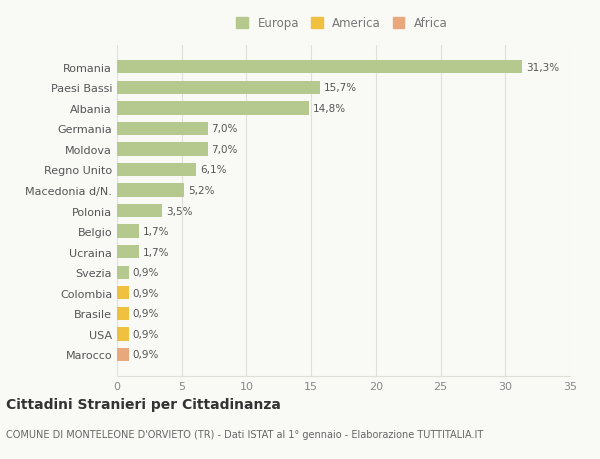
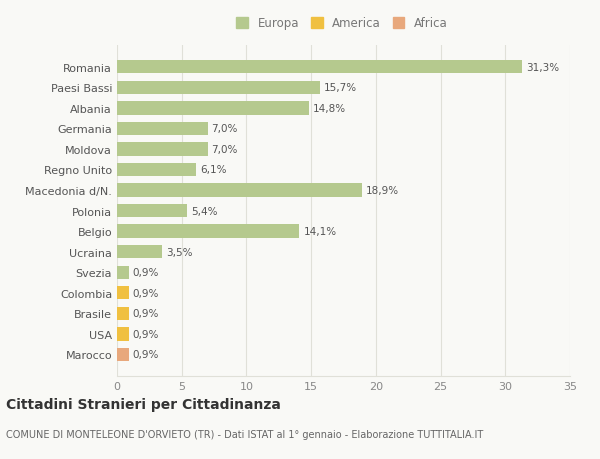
Macedonia d/N.: 5,2% -> 18,9%
Polonia: 3,5% -> 5,4%
Belgio: 1,7% -> 14,1%
Ucraina: 1,7% -> 3,5%
